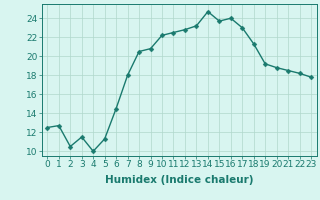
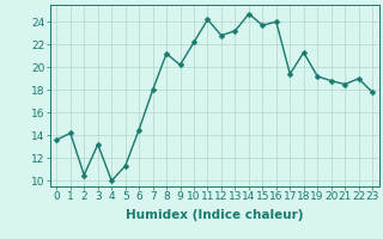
0: 12.5 -> 13.6
1: 12.7 -> 14.2
3: 11.5 -> 13.2
8: 20.5 -> 21.2
9: 20.8 -> 20.2
11: 22.5 -> 24.2
17: 23.0 -> 19.4
22: 18.2 -> 19.0
